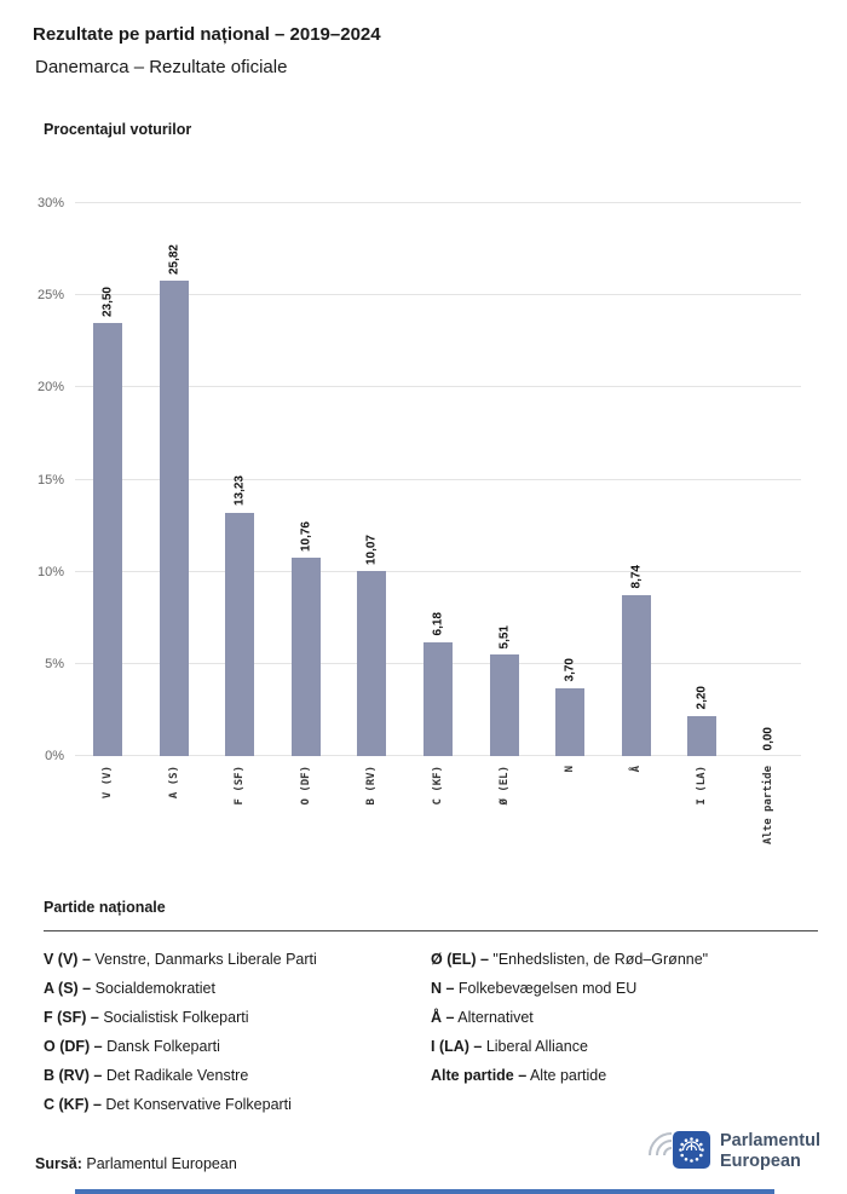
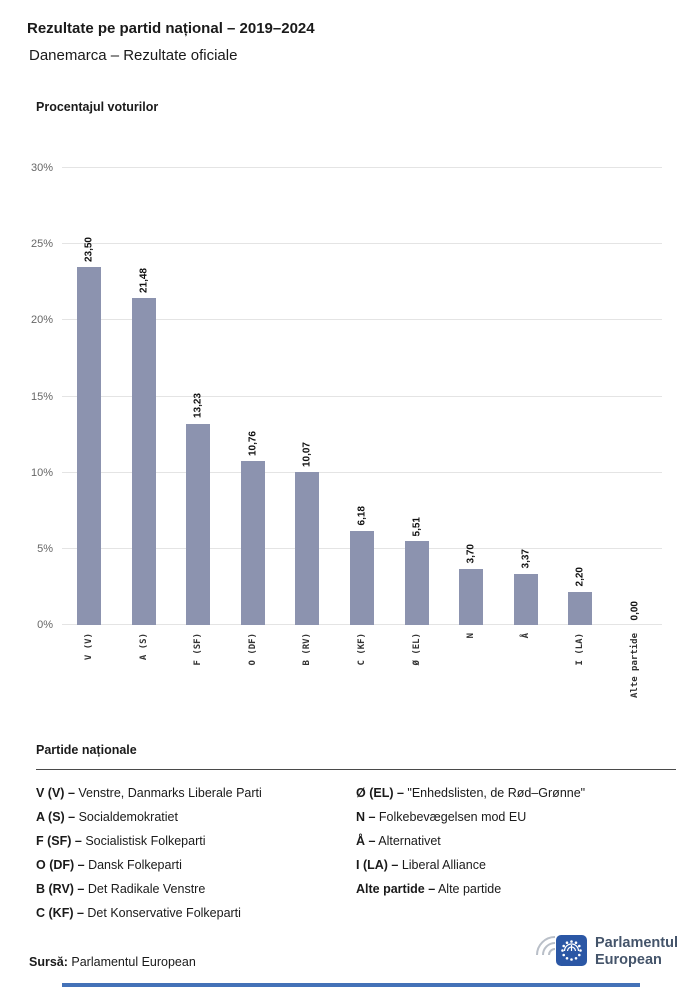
A (S): 25,82 -> 21,48
Å: 8,74 -> 3,37
